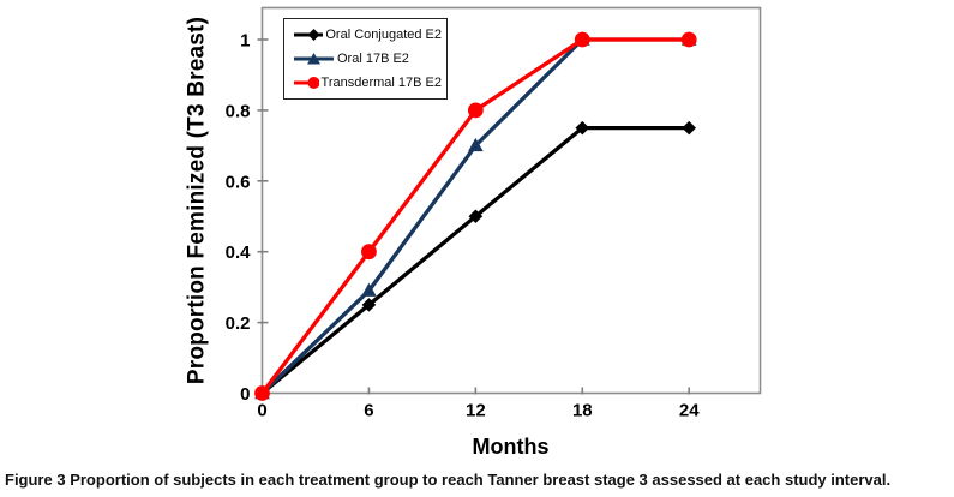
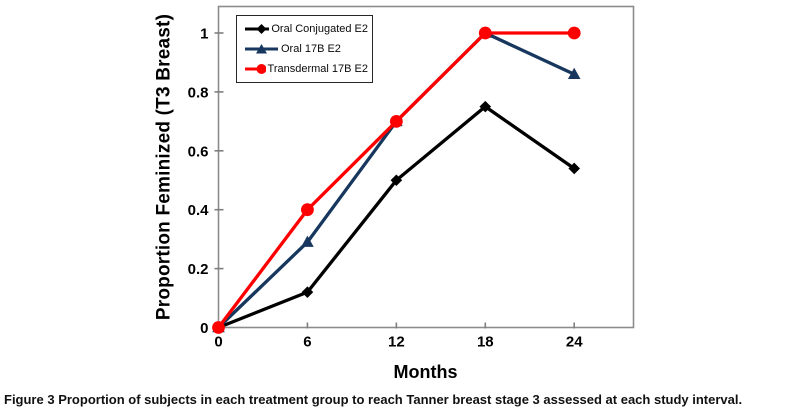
Oral Conjugated E2/6: 0.25 -> 0.12
Transdermal 17B E2/12: 0.8 -> 0.7
Oral Conjugated E2/24: 0.75 -> 0.54
Oral 17B E2/24: 1.00 -> 0.86
